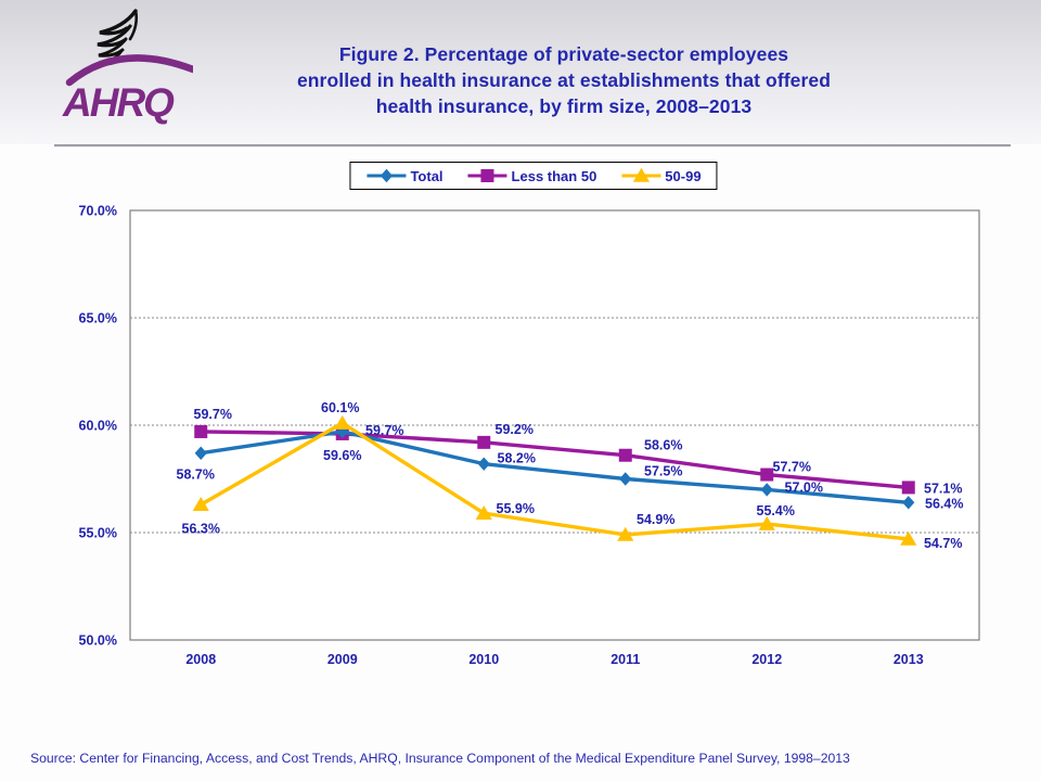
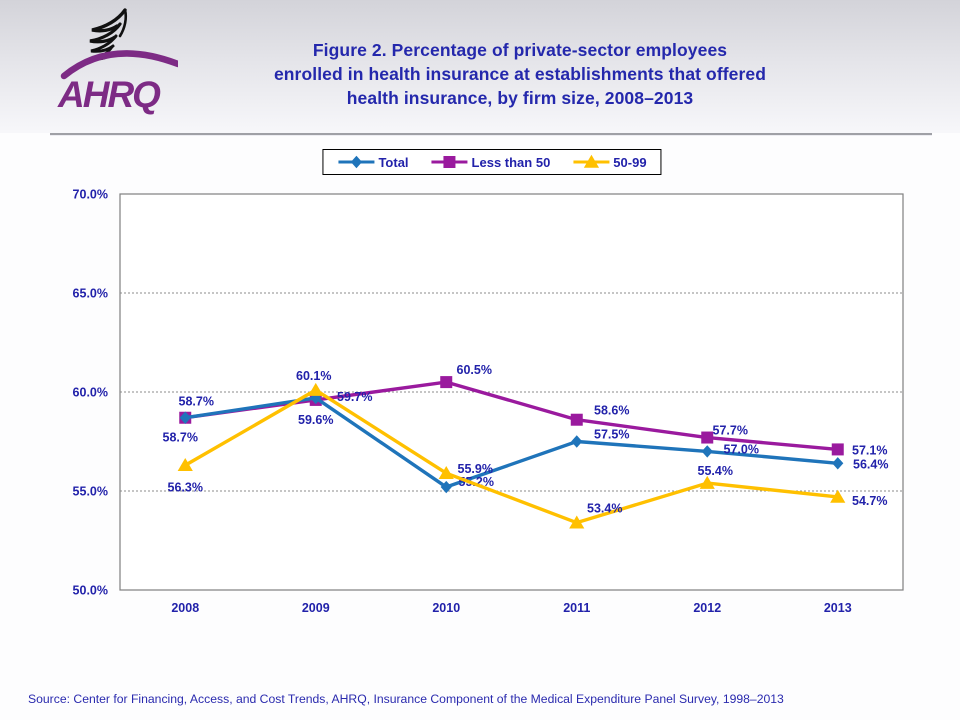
Less than 50/2008: 59.7% -> 58.7%
Total/2010: 58.2% -> 55.2%
Less than 50/2010: 59.2% -> 60.5%
50-99/2011: 54.9% -> 53.4%
